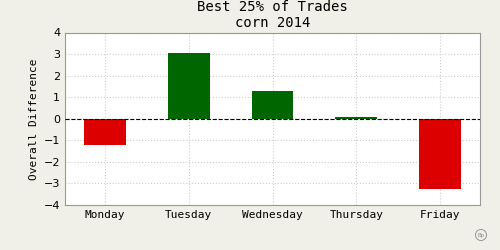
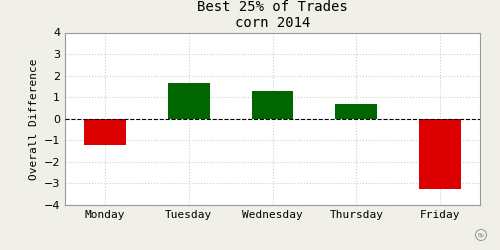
Tuesday: 3.05 -> 1.65
Thursday: 0.07 -> 0.70
